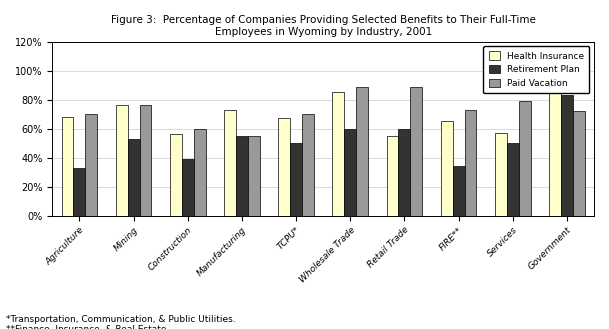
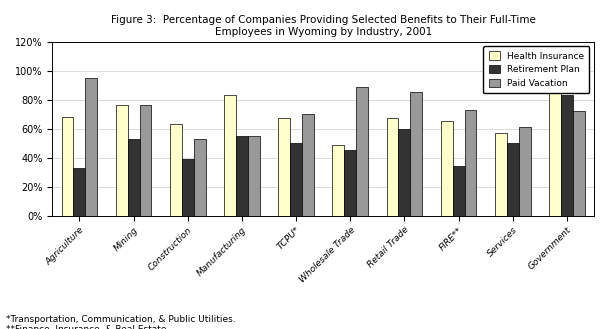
Paid Vacation/Agriculture: 70% -> 95%
Health Insurance/Construction: 56% -> 63%
Paid Vacation/Construction: 60% -> 53%
Health Insurance/Manufacturing: 73% -> 83%
Health Insurance/Wholesale Trade: 85% -> 49%
Retirement Plan/Wholesale Trade: 60% -> 45%
Health Insurance/Retail Trade: 55% -> 67%
Paid Vacation/Retail Trade: 89% -> 85%
Paid Vacation/Services: 79% -> 61%
